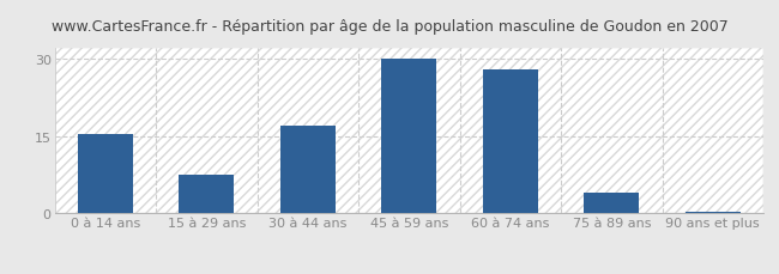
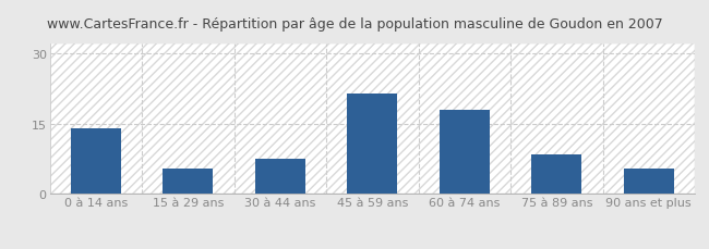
0 à 14 ans: 15.5 -> 14.0
15 à 29 ans: 7.5 -> 5.5
30 à 44 ans: 17.0 -> 7.5
45 à 59 ans: 30.0 -> 21.5
60 à 74 ans: 28.0 -> 18.0
75 à 89 ans: 4.0 -> 8.5
90 ans et plus: 0.3 -> 5.5
